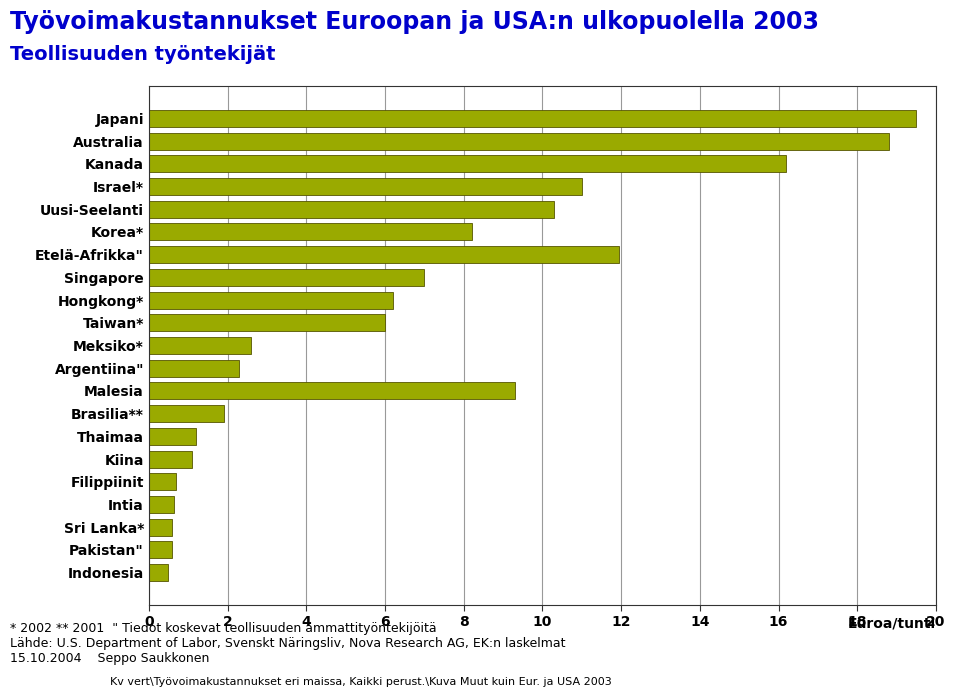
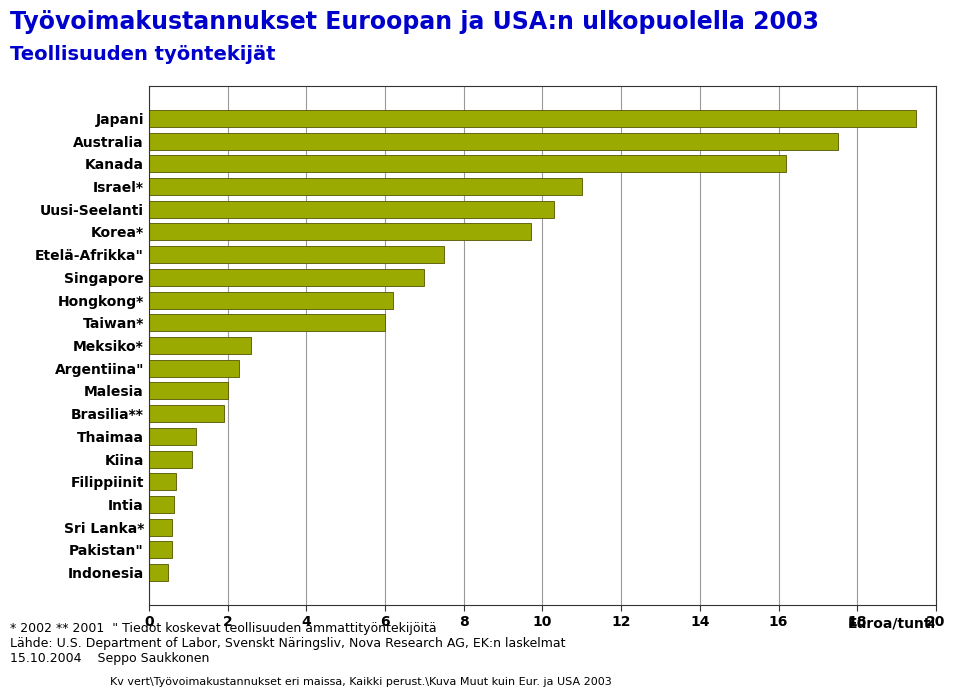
Australia: 18.80 -> 17.50
Korea*: 8.20 -> 9.70
Etelä-Afrikka": 11.95 -> 7.50
Malesia: 9.30 -> 2.00
